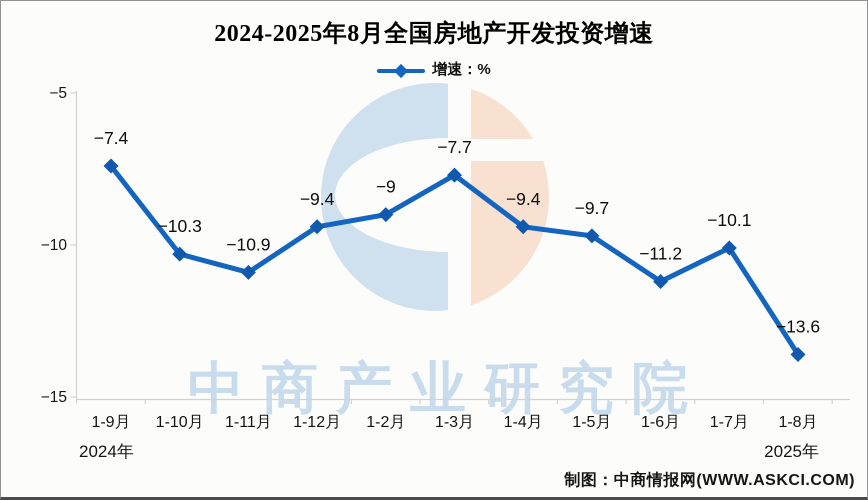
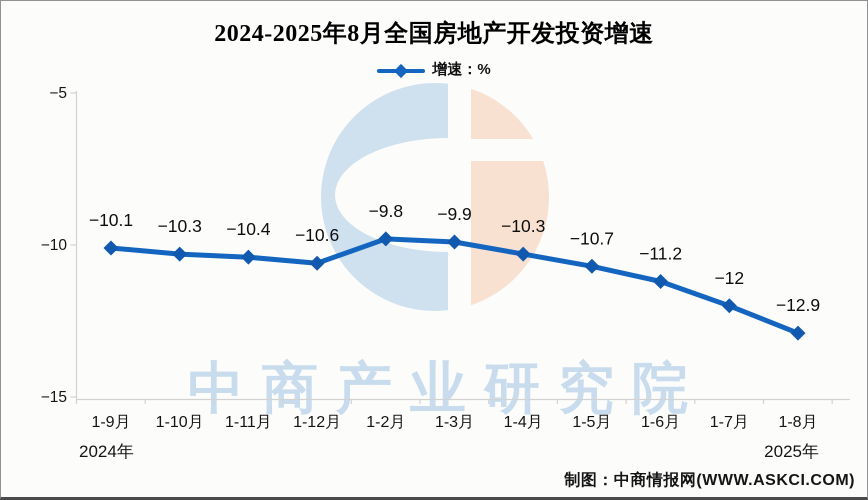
1-9月: −7.4 -> −10.1
1-11月: −10.9 -> −10.4
1-12月: −9.4 -> −10.6
1-2月: −9 -> −9.8
1-3月: −7.7 -> −9.9
1-4月: −9.4 -> −10.3
1-5月: −9.7 -> −10.7
1-7月: −10.1 -> −12
1-8月: −13.6 -> −12.9
